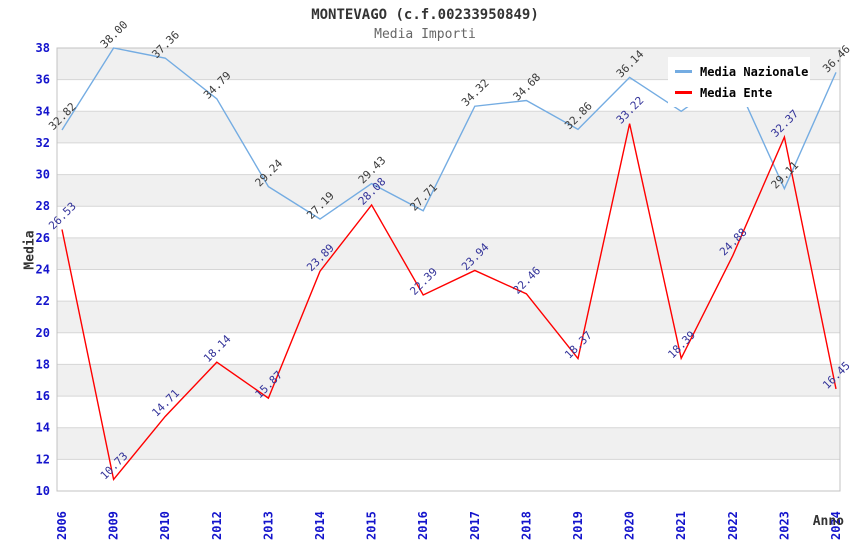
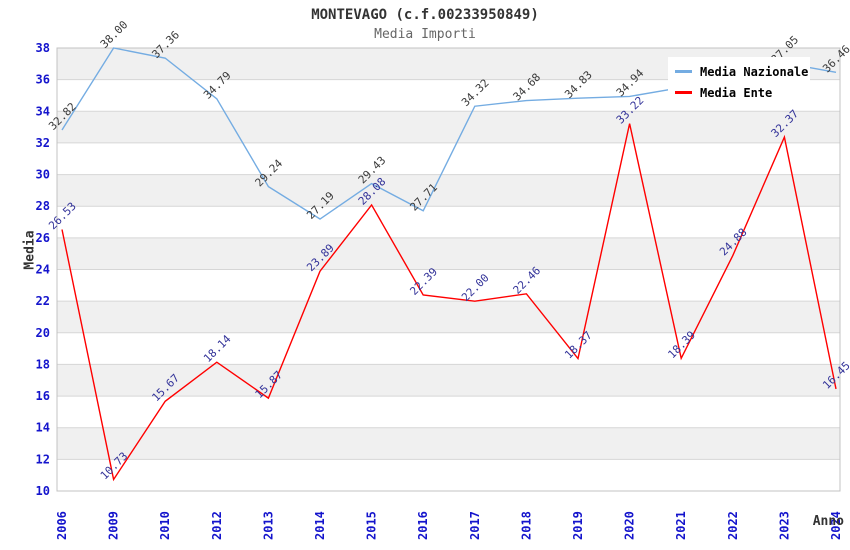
Media Ente/2010: 14.71 -> 15.67
Media Ente/2017: 23.94 -> 22.00
Media Nazionale/2019: 32.86 -> 34.83
Media Nazionale/2020: 36.14 -> 34.94
Media Nazionale/2021: 34.0 -> 35.5
Media Nazionale/2023: 29.11 -> 37.05
